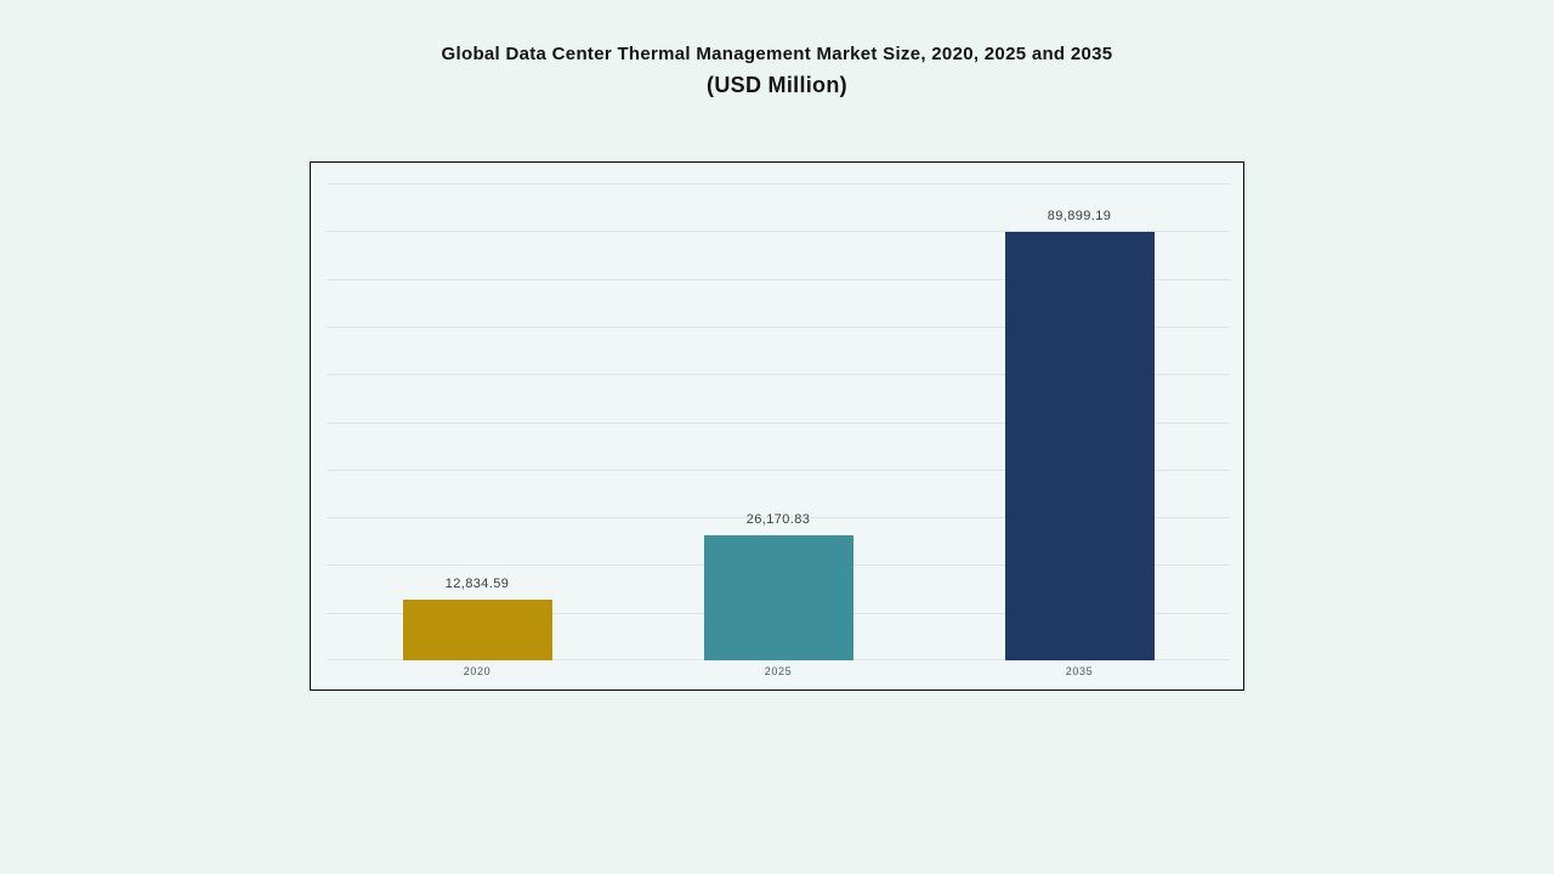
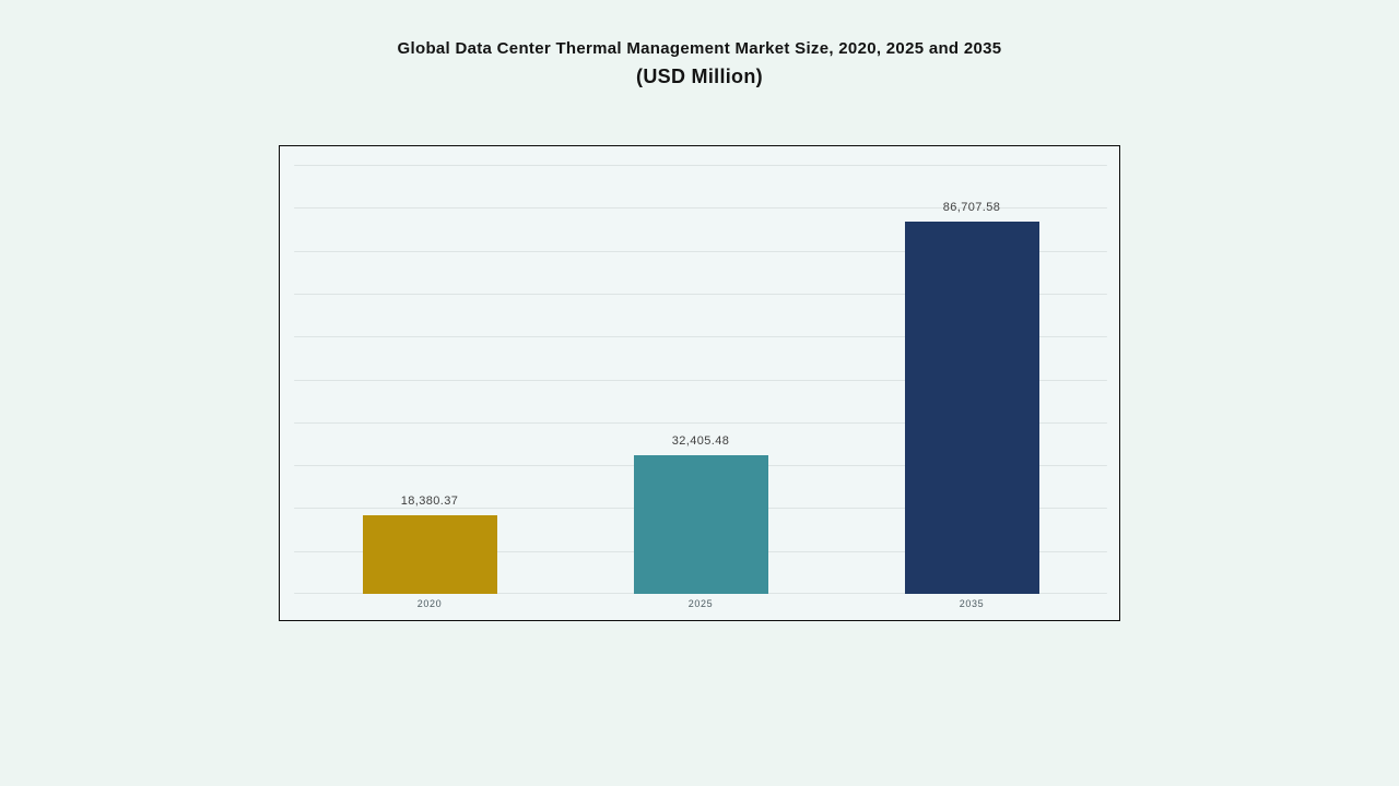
2020: 12,834.59 -> 18,380.37
2025: 26,170.83 -> 32,405.48
2035: 89,899.19 -> 86,707.58
